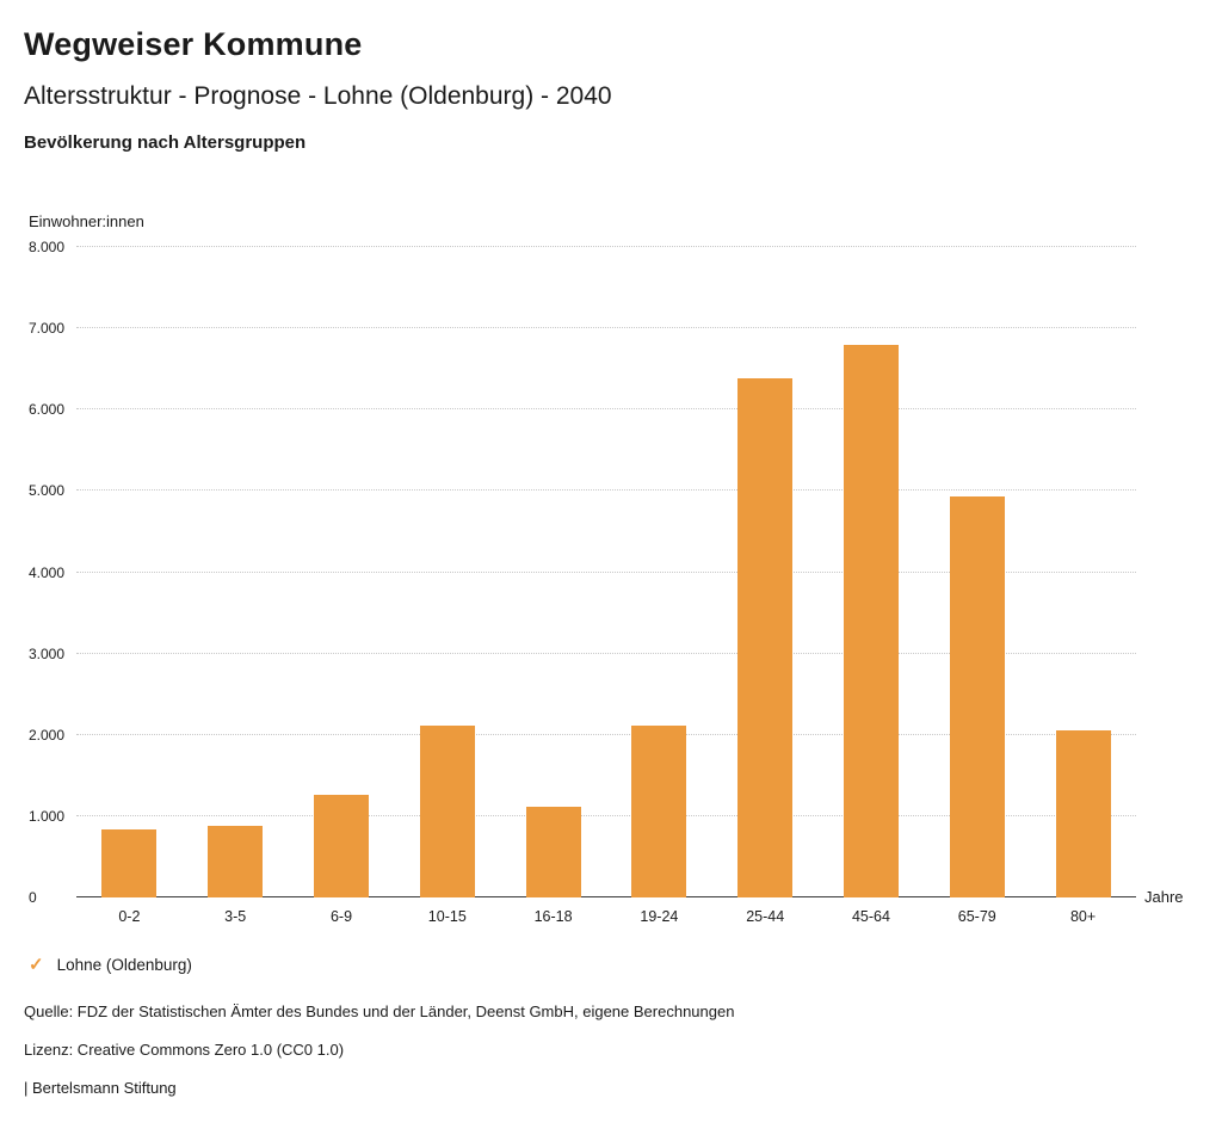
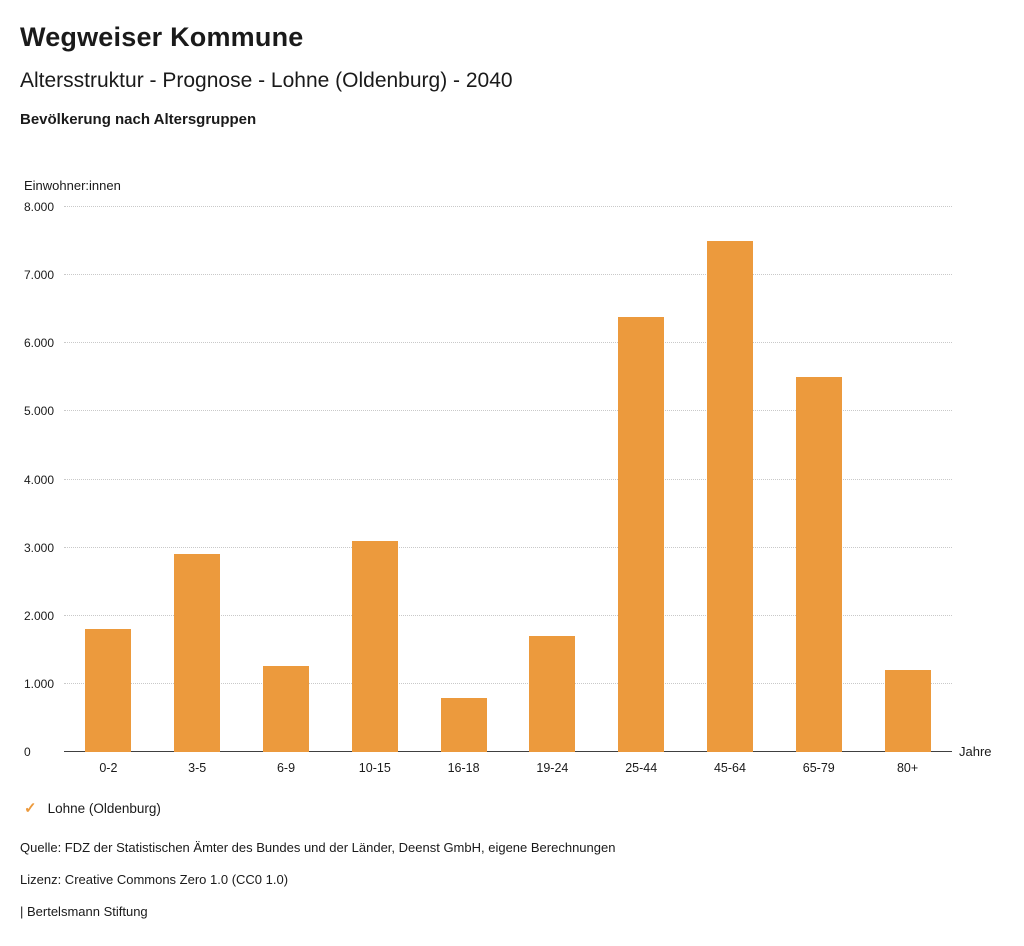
0-2: 800 -> 1800
3-5: 900 -> 2900
10-15: 2100 -> 3100
16-18: 1100 -> 800
19-24: 2100 -> 1700
45-64: 6800 -> 7500
65-79: 4900 -> 5500
80+: 2100 -> 1200
